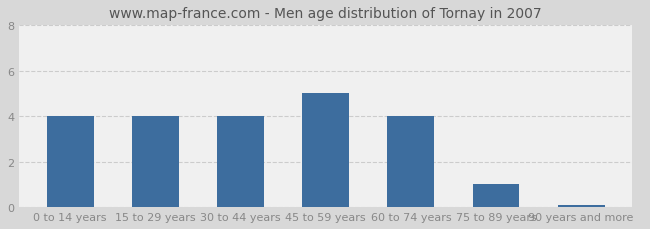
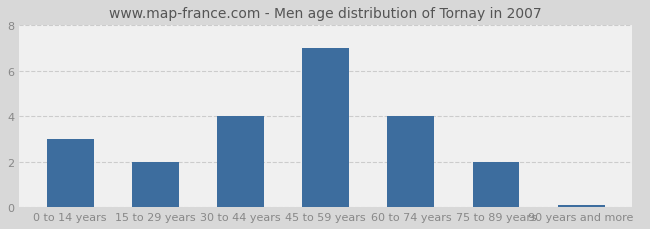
0 to 14 years: 4.0 -> 3.0
15 to 29 years: 4.0 -> 2.0
45 to 59 years: 5.0 -> 7.0
75 to 89 years: 1.0 -> 2.0
